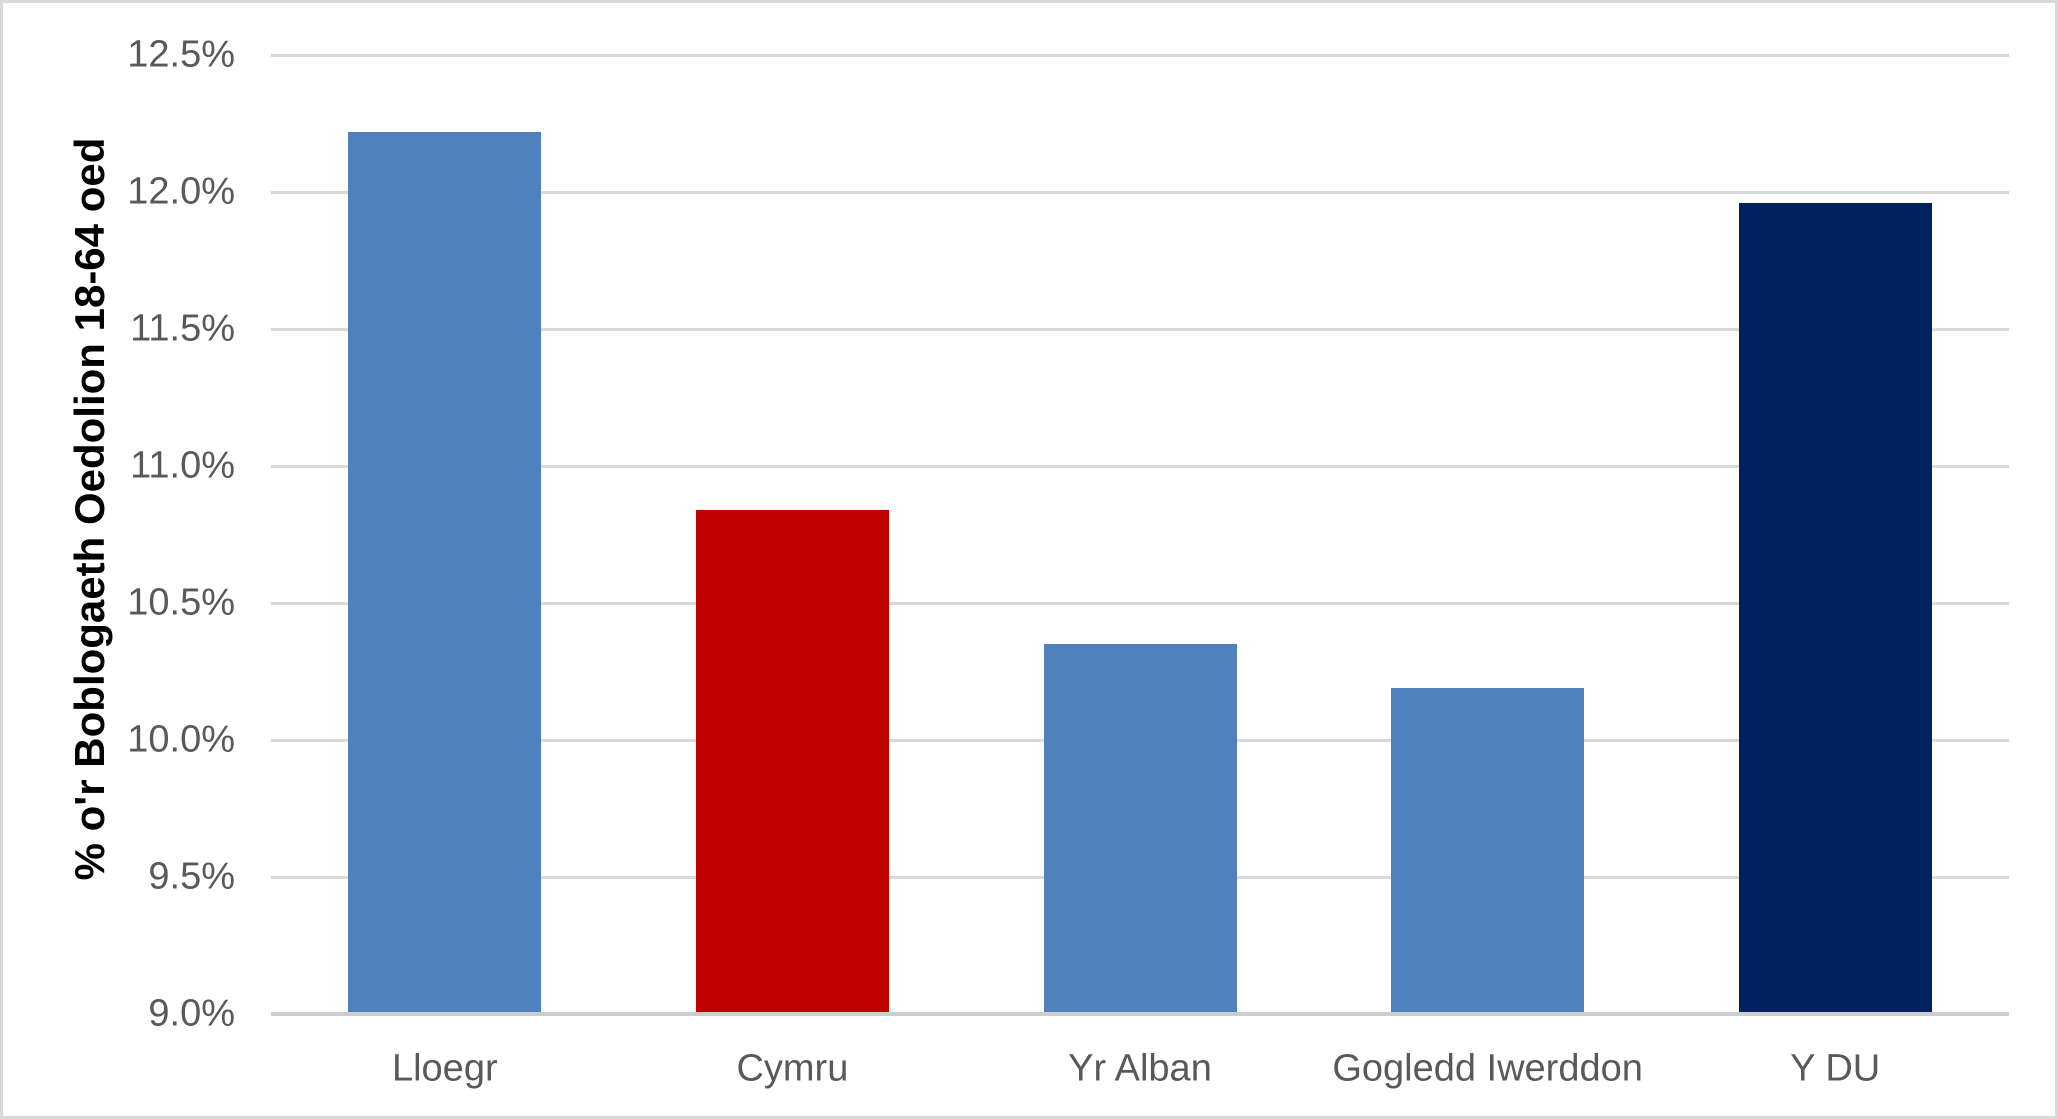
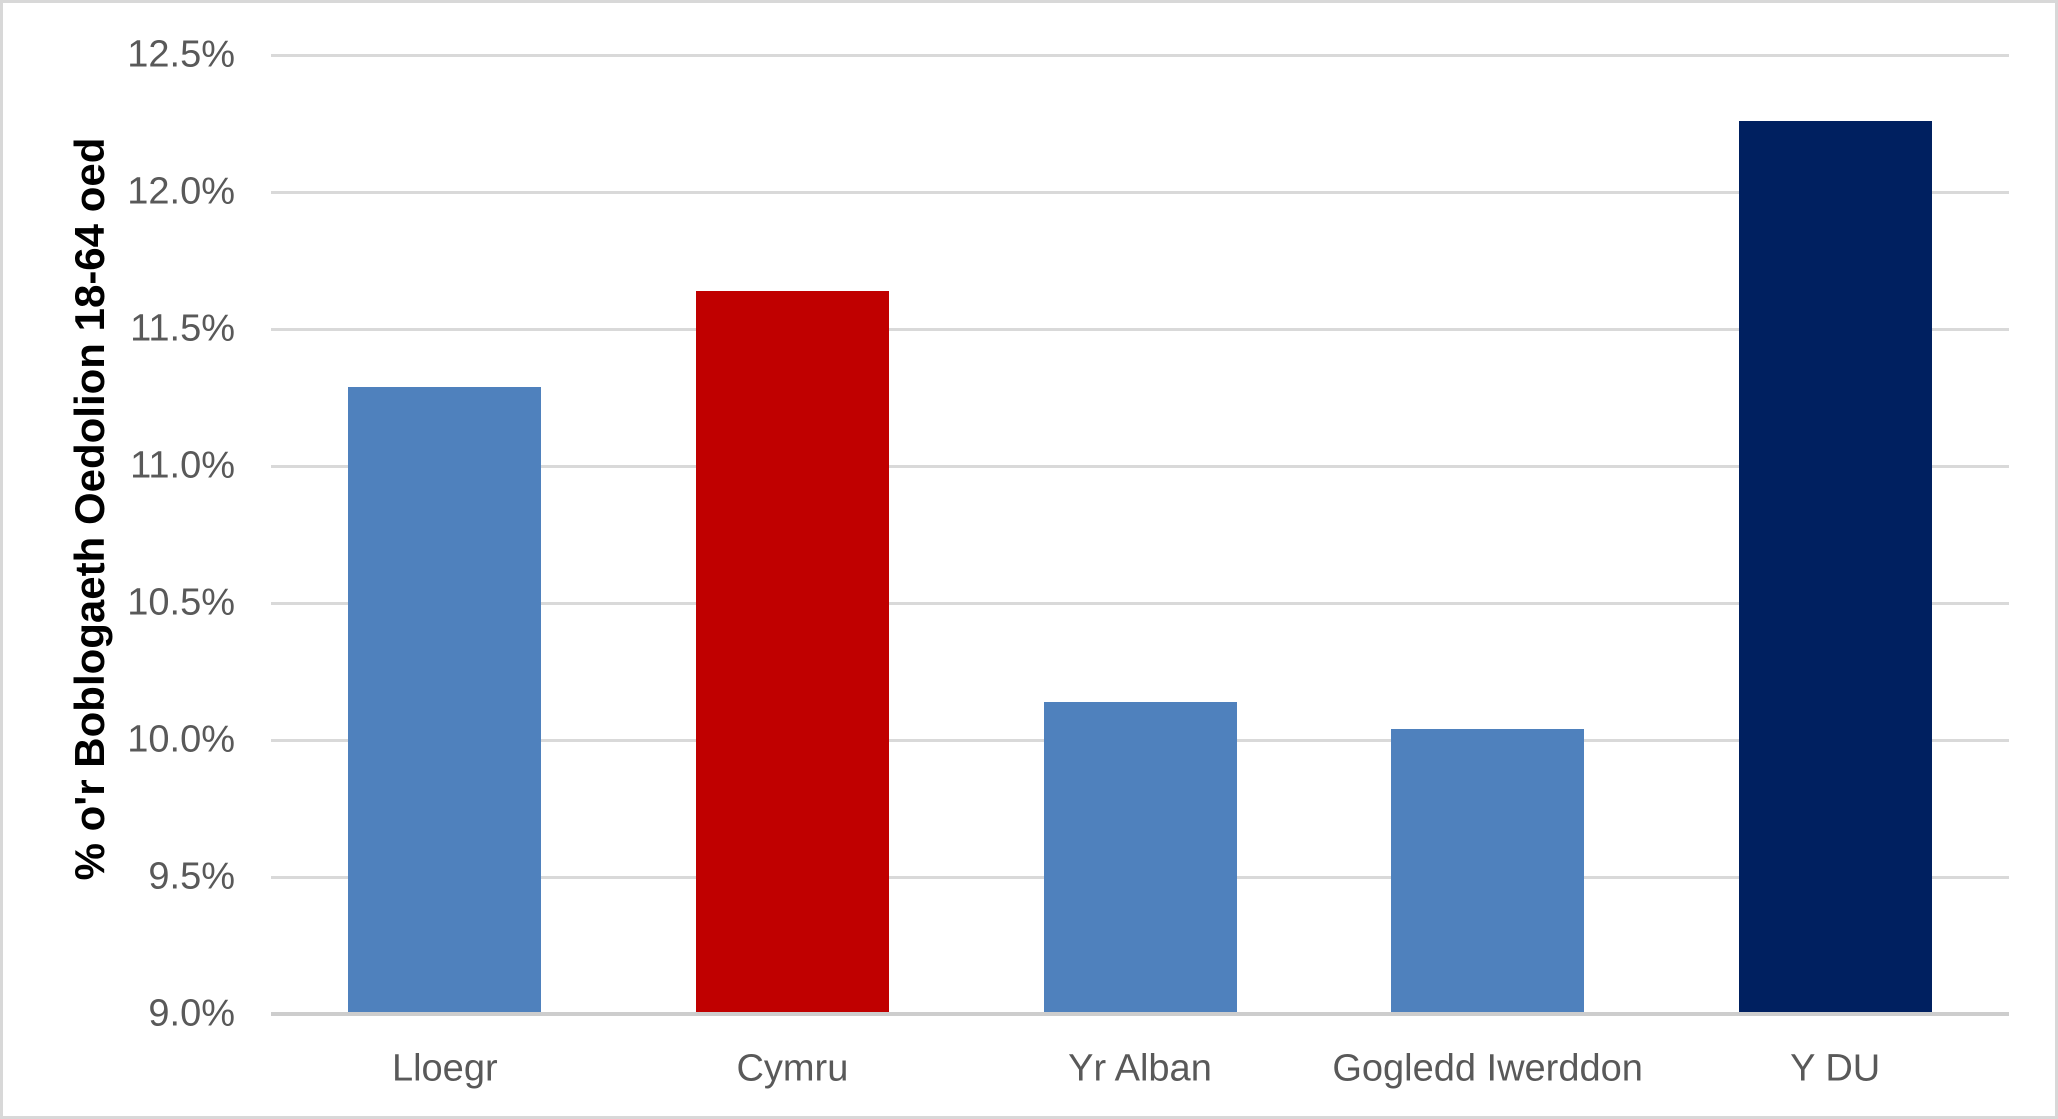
Lloegr: 12.22% -> 11.29%
Cymru: 10.84% -> 11.64%
Yr Alban: 10.35% -> 10.14%
Gogledd Iwerddon: 10.19% -> 10.04%
Y DU: 11.96% -> 12.26%
